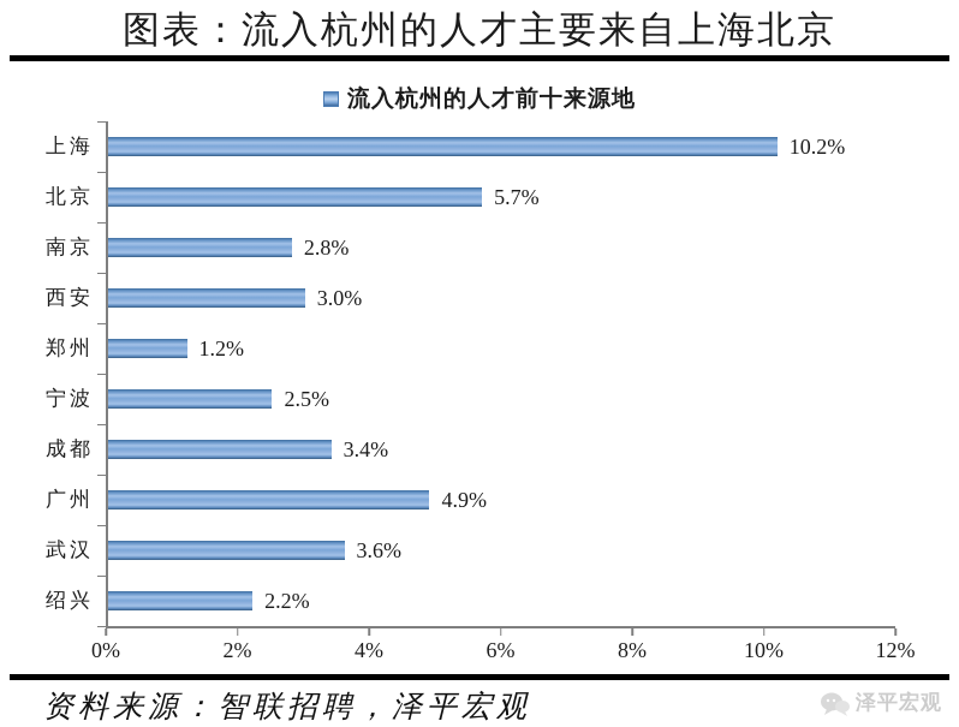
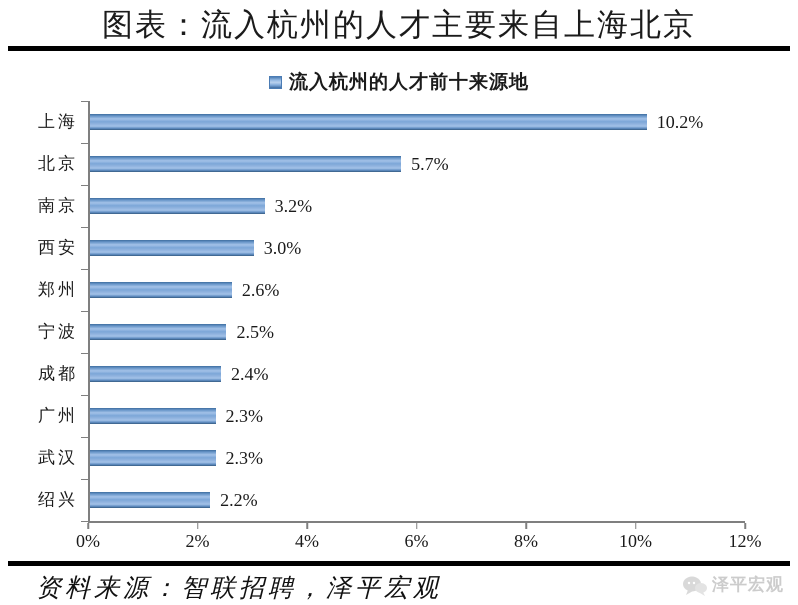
南京: 2.8% -> 3.2%
郑州: 1.2% -> 2.6%
成都: 3.4% -> 2.4%
广州: 4.9% -> 2.3%
武汉: 3.6% -> 2.3%
